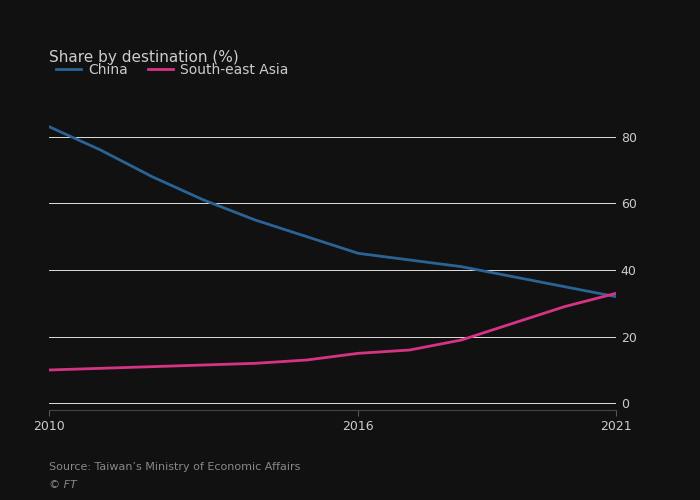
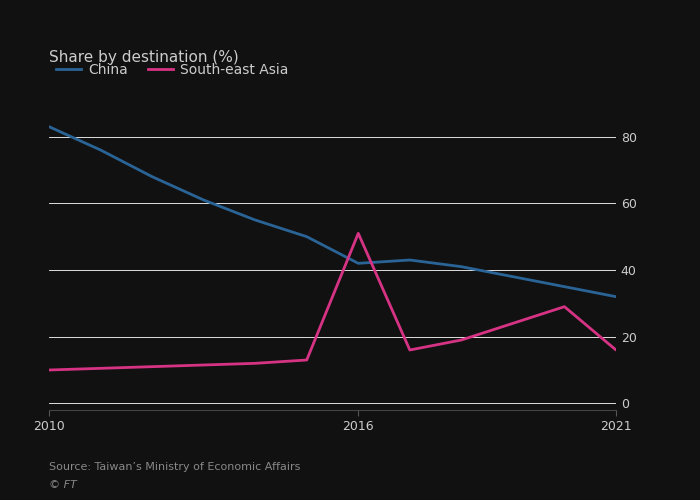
China/2016: 45 -> 42
South-east Asia/2016: 15.0 -> 51.0
South-east Asia/2021: 33.0 -> 16.0
